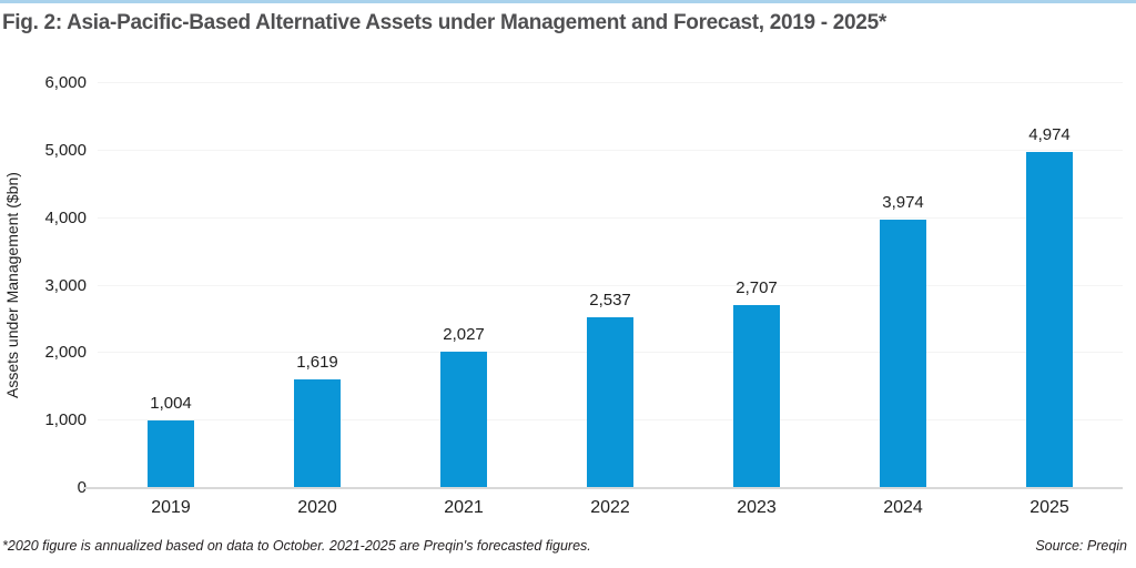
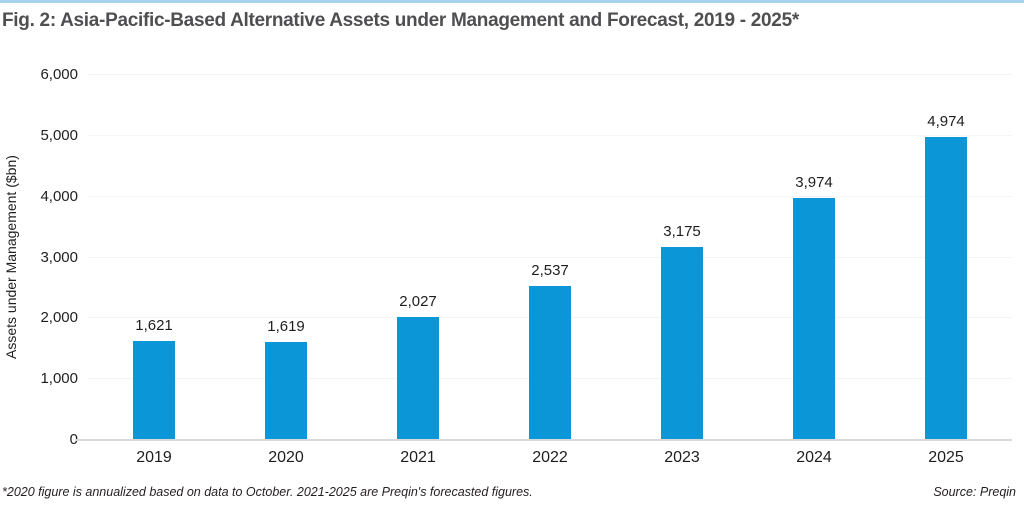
2019: 1,004 -> 1,621
2023: 2,707 -> 3,175
